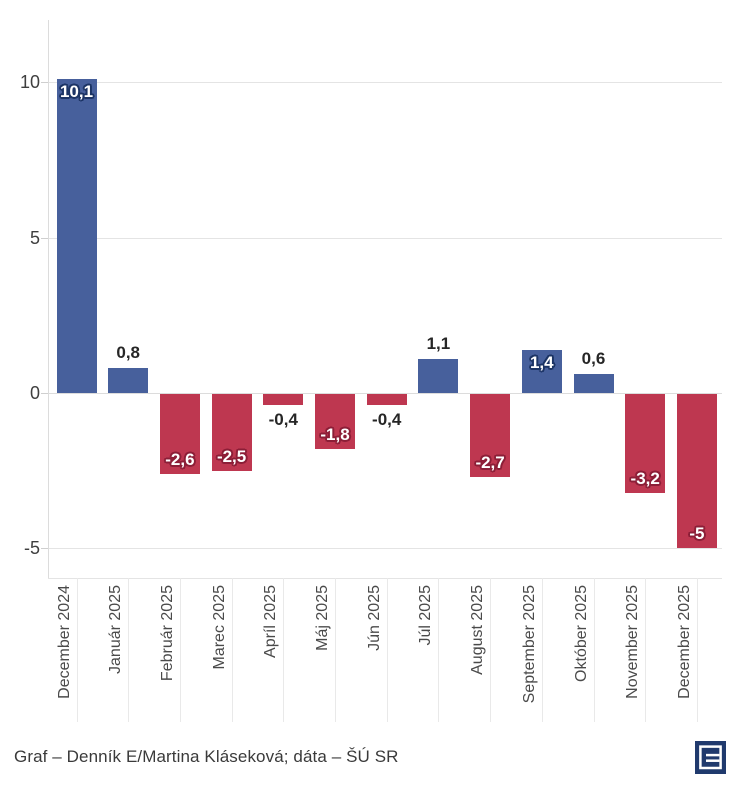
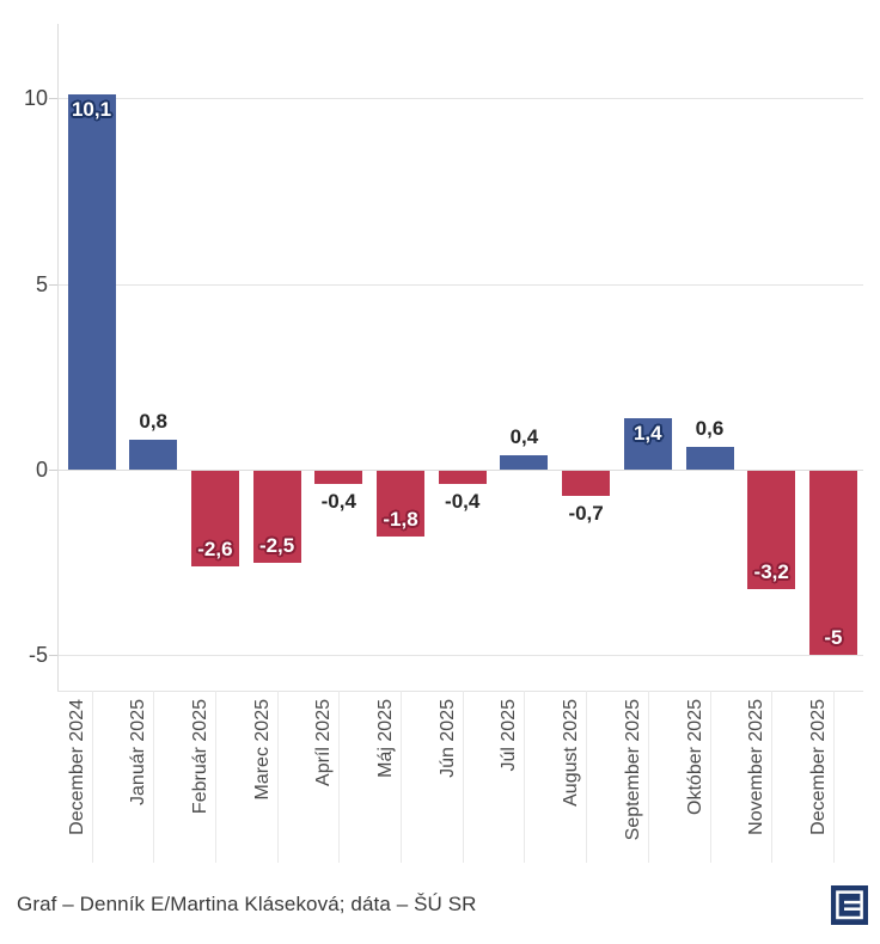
Júl 2025: 1,1 -> 0,4
August 2025: -2,7 -> -0,7
